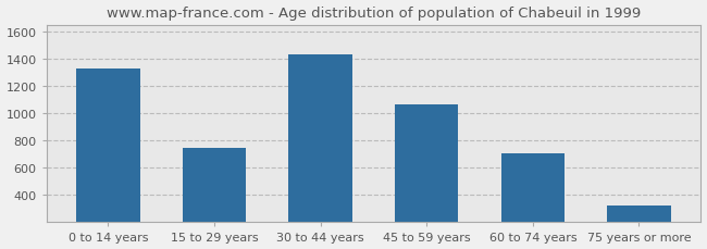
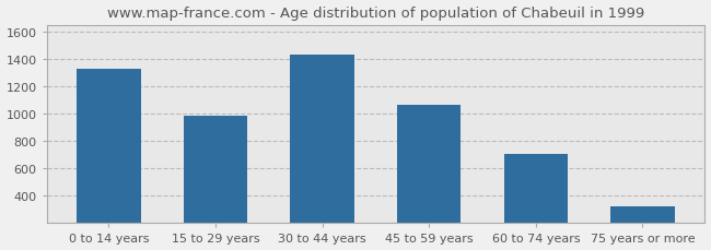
15 to 29 years: 750 -> 990
